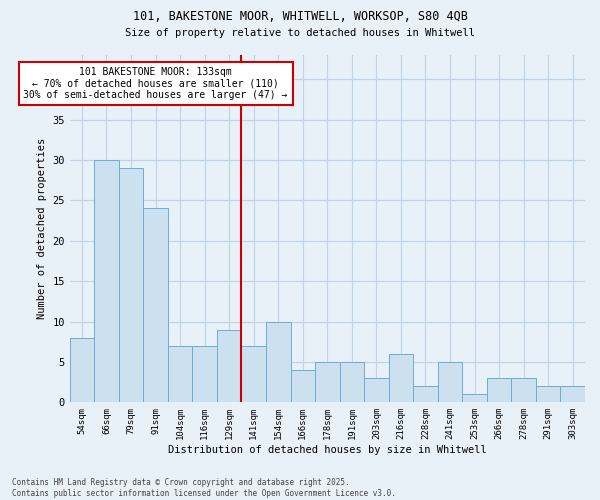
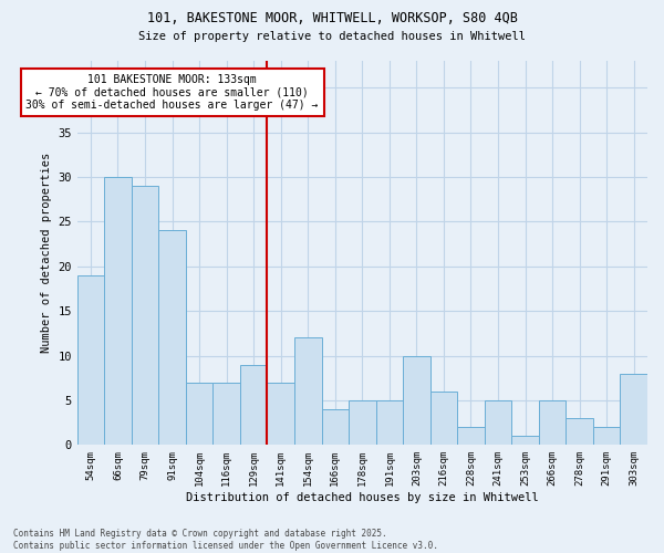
54sqm: 8 -> 19
154sqm: 10 -> 12
203sqm: 3 -> 10
266sqm: 3 -> 5
303sqm: 2 -> 8
